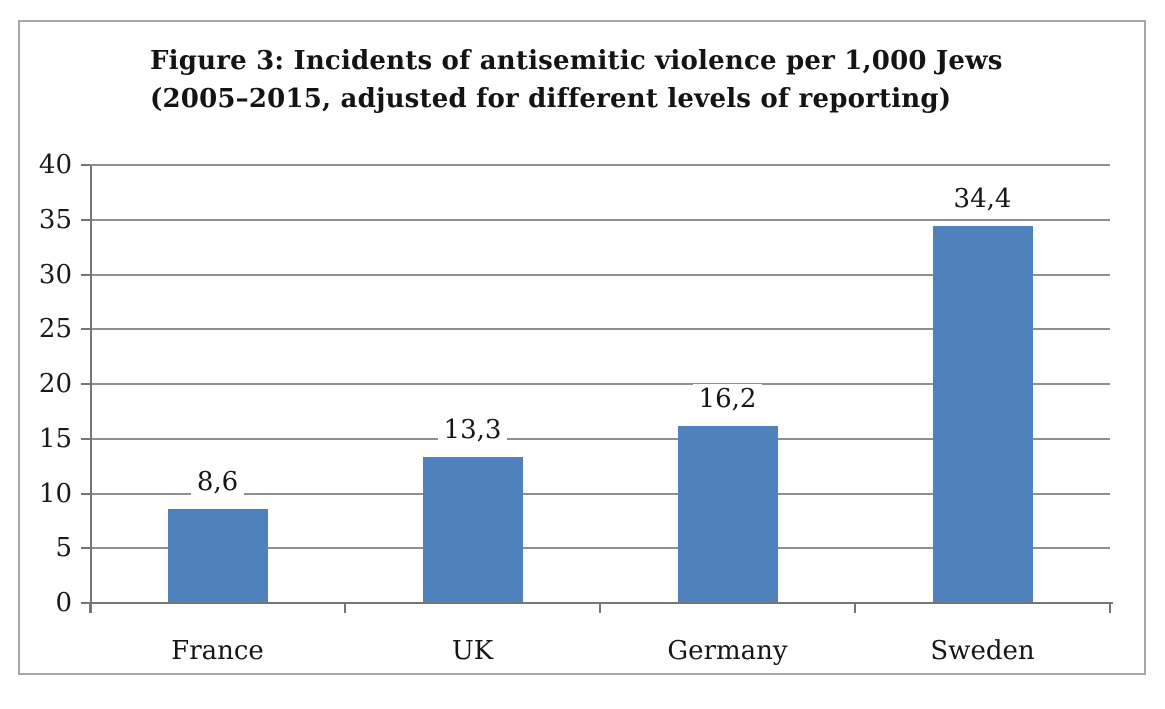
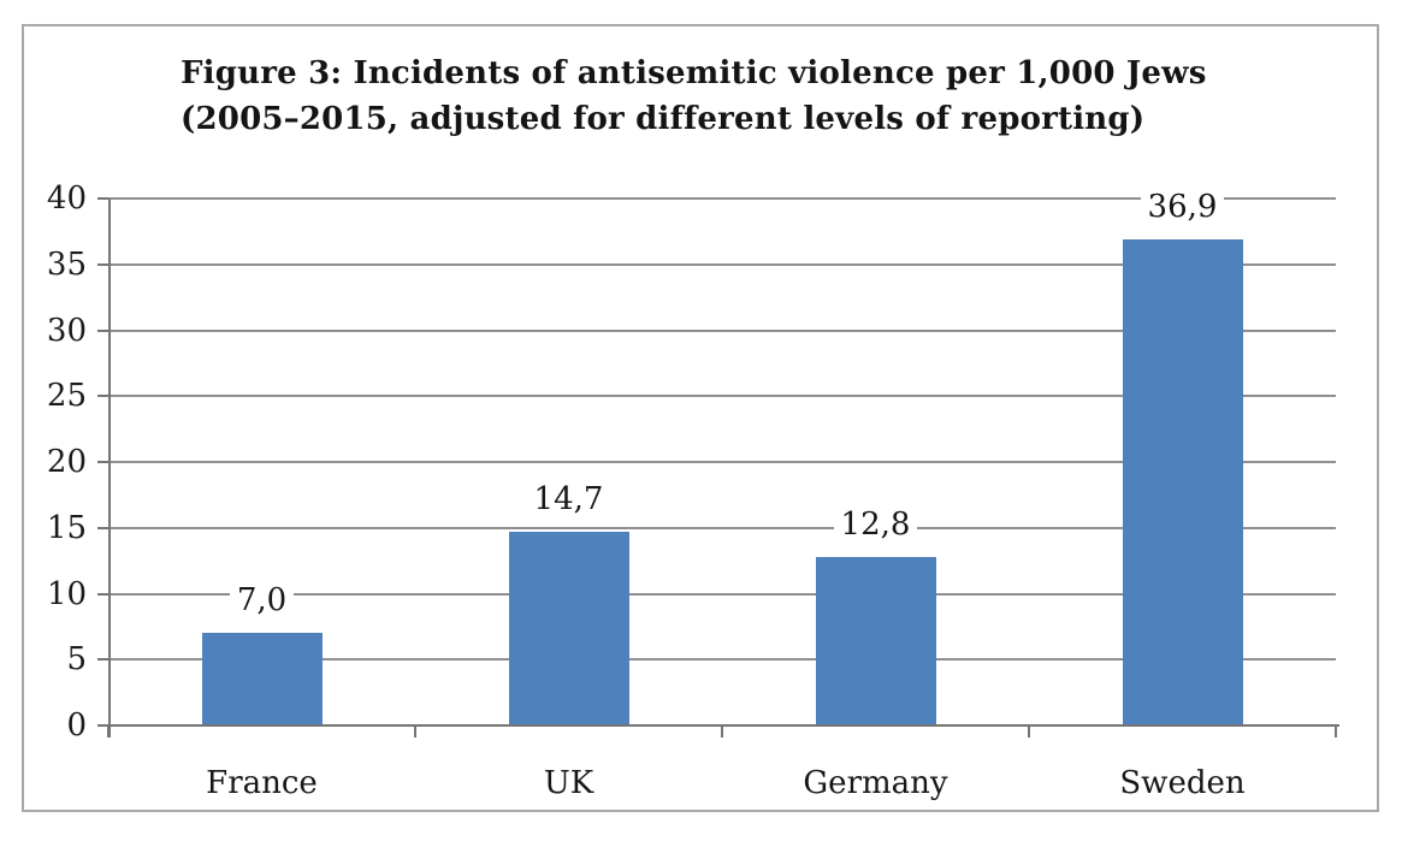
France: 8,6 -> 7,0
UK: 13,3 -> 14,7
Germany: 16,2 -> 12,8
Sweden: 34,4 -> 36,9
